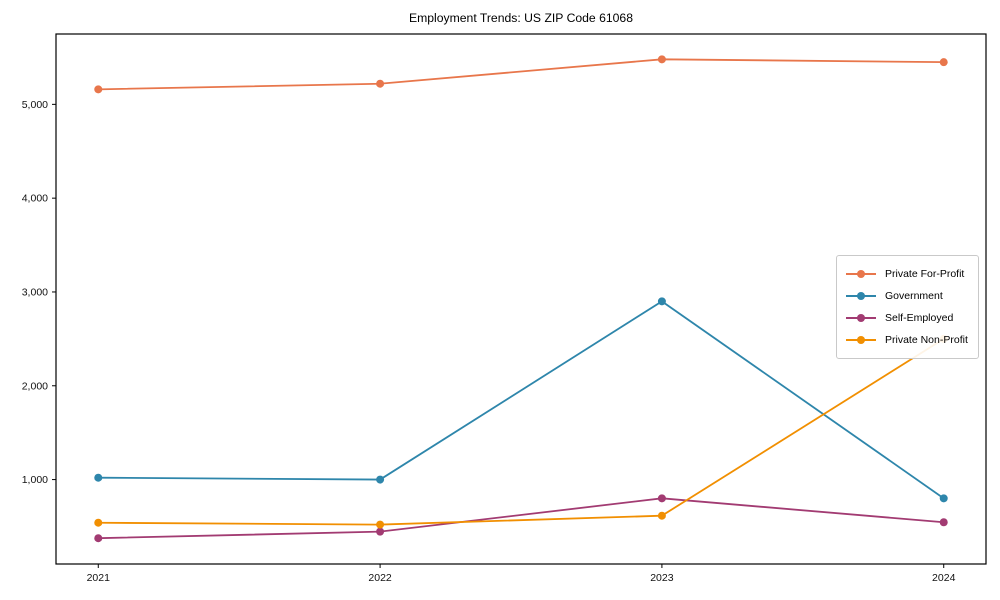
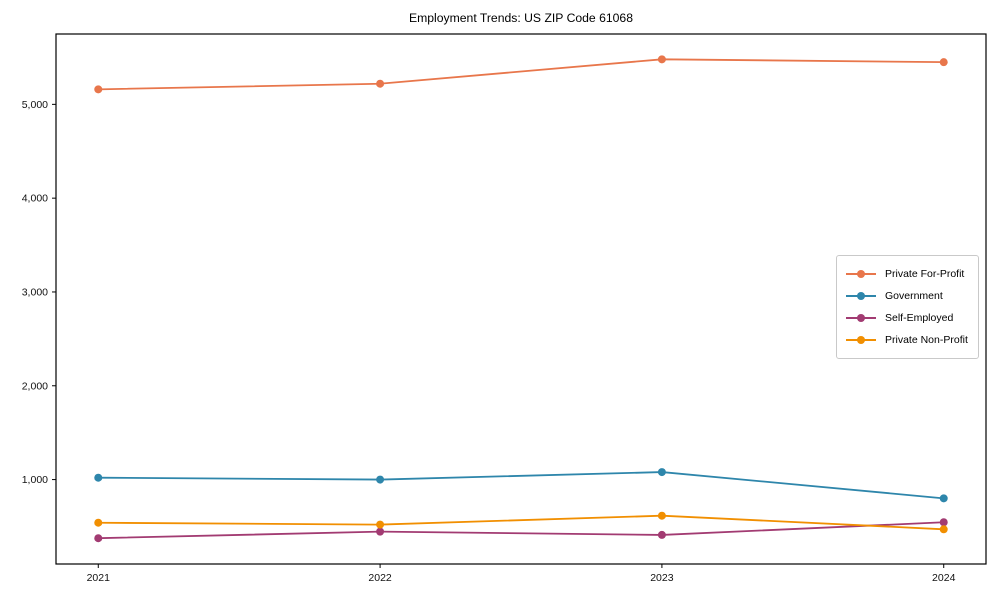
Government/2023: 2900 -> 1100
Self-Employed/2023: 800 -> 400
Private Non-Profit/2024: 2500 -> 500
